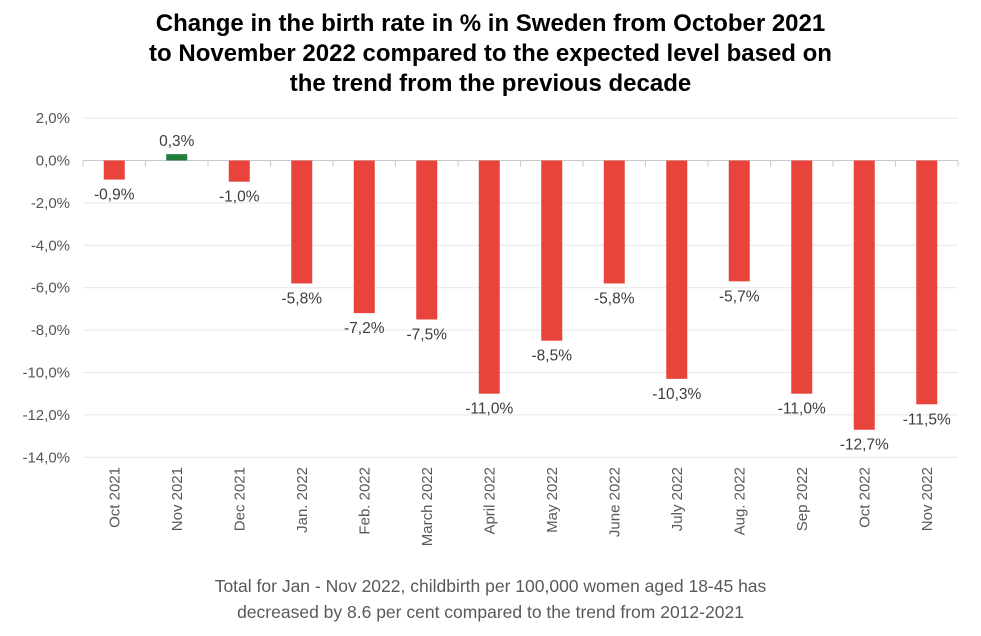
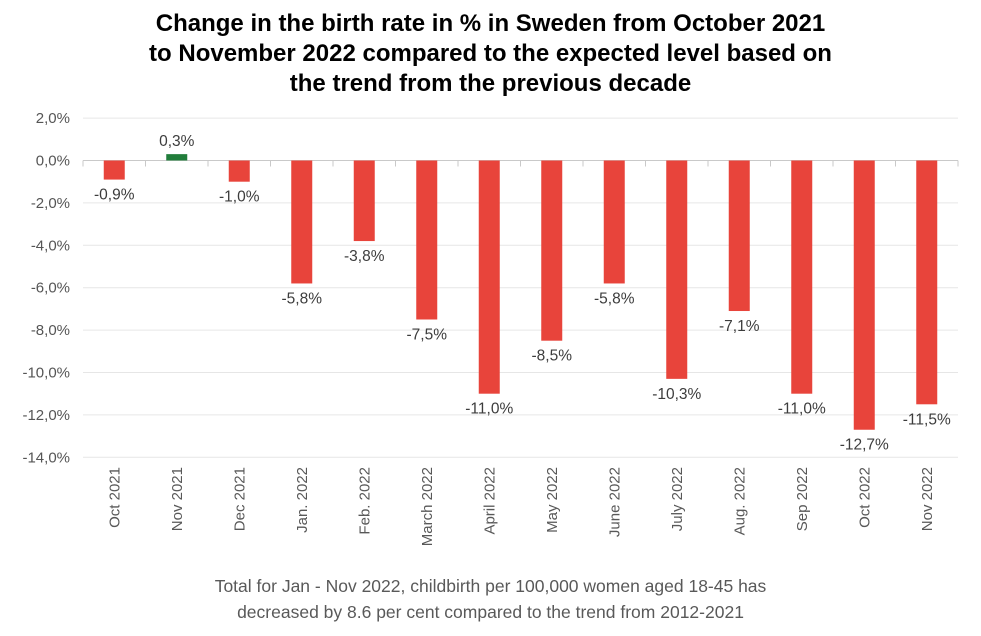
Feb. 2022: -7,2% -> -3,8%
Aug. 2022: -5,7% -> -7,1%
